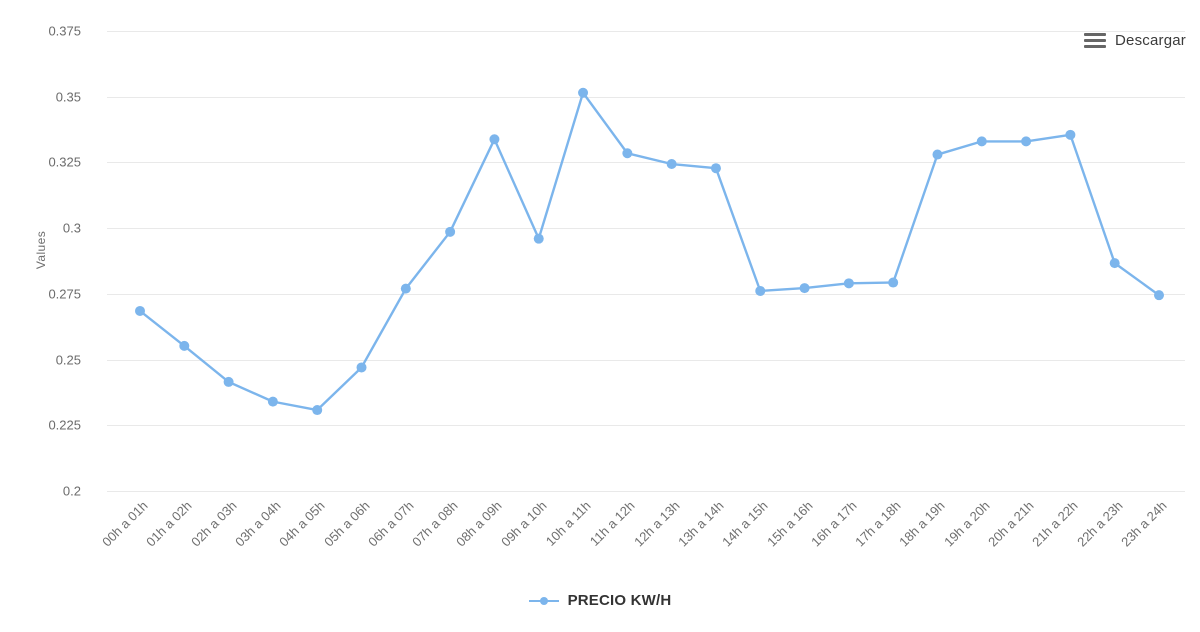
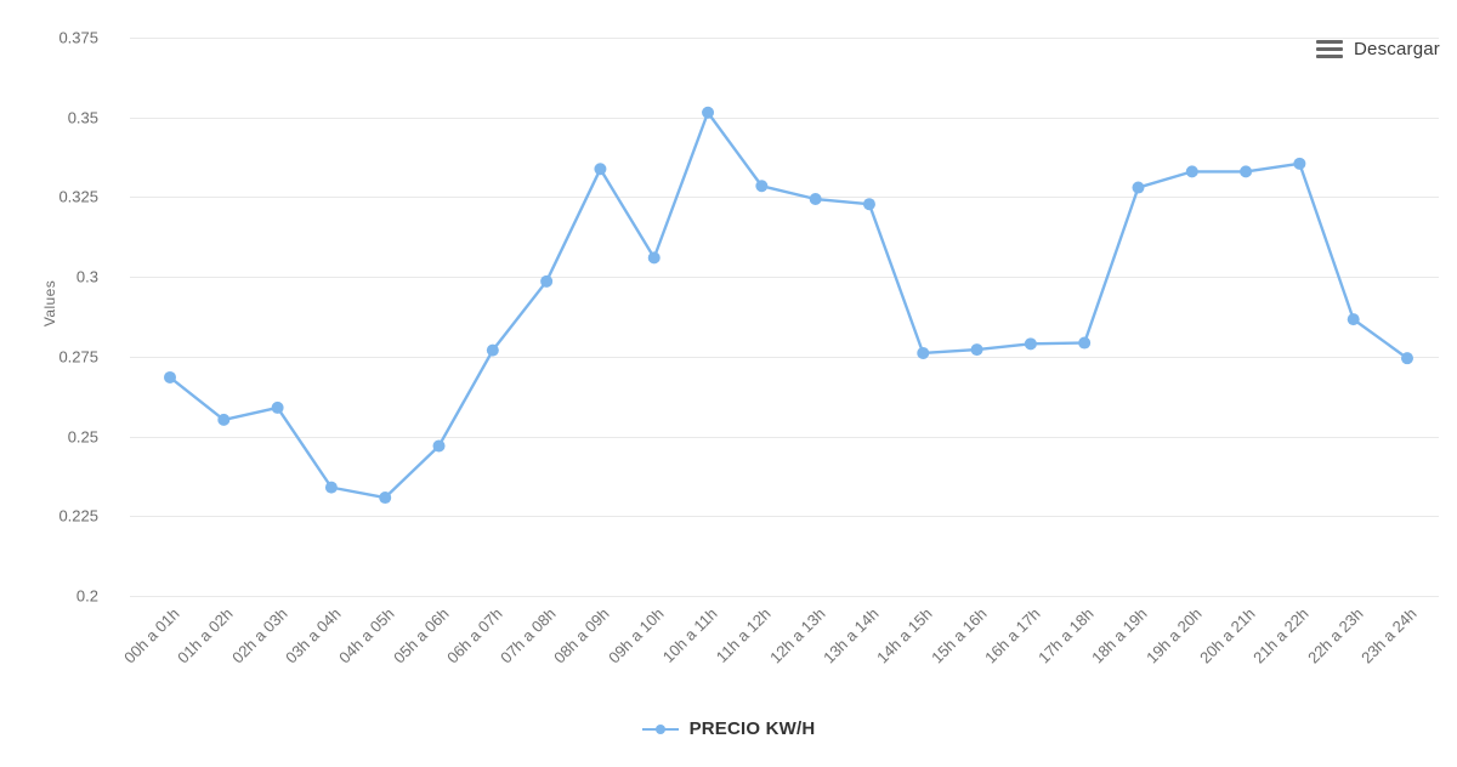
02h a 03h: 0.241 -> 0.259
09h a 10h: 0.296 -> 0.306
